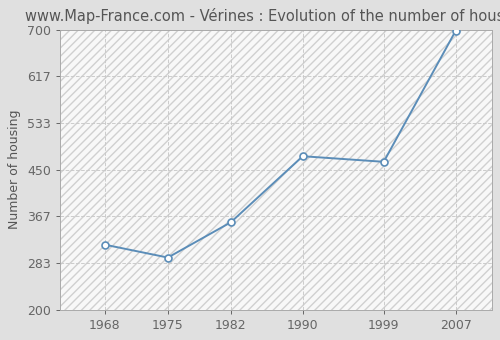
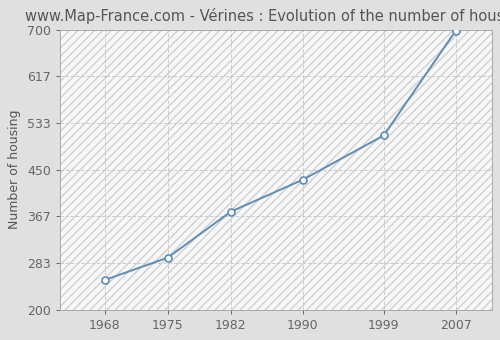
1968: 316 -> 253
1982: 356 -> 375
1990: 474 -> 432
1999: 464 -> 511
